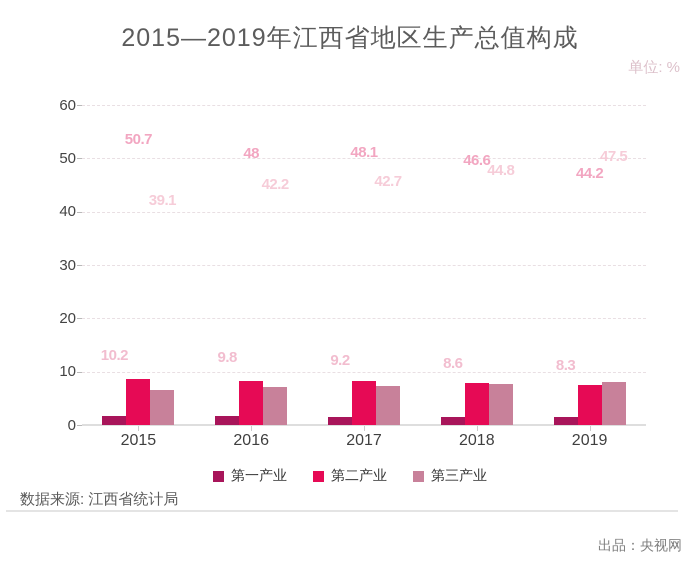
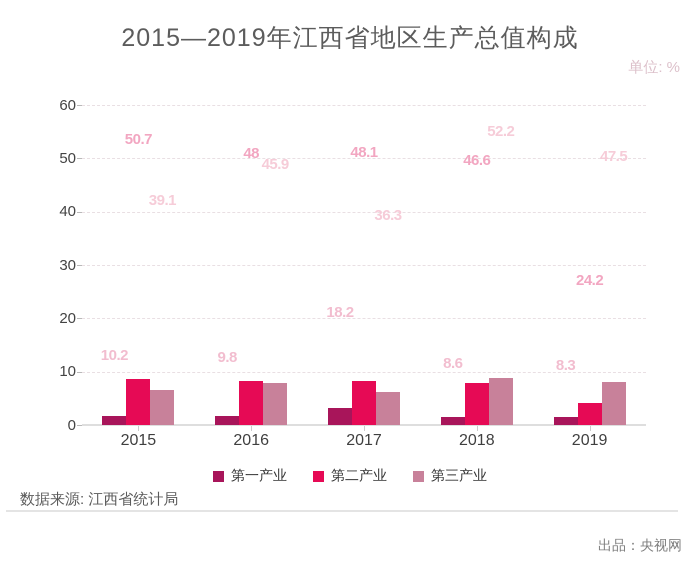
第三产业/2016: 42.2 -> 45.9
第一产业/2017: 9.2 -> 18.2
第三产业/2017: 42.7 -> 36.3
第三产业/2018: 44.8 -> 52.2
第二产业/2019: 44.2 -> 24.2
